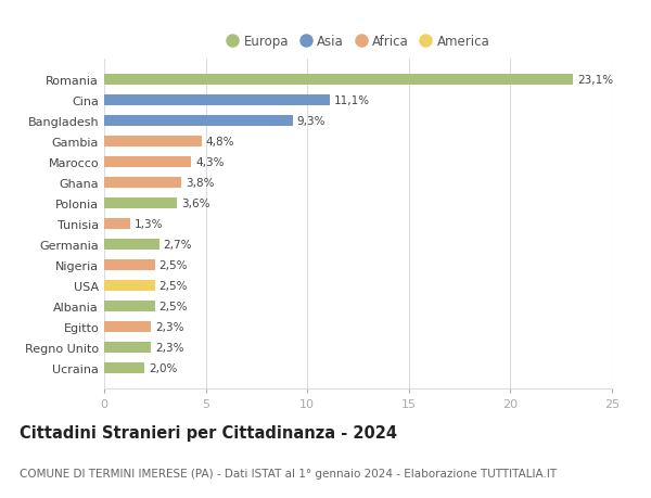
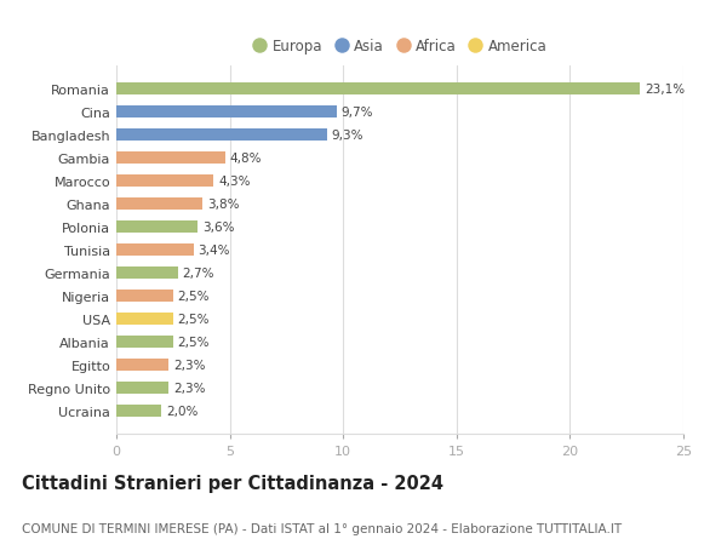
Cina: 11,1% -> 9,7%
Tunisia: 1,3% -> 3,4%
